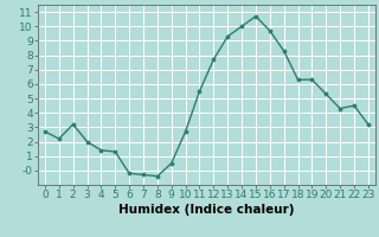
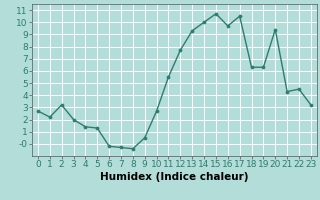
17: 8.3 -> 10.5
20: 5.3 -> 9.4
